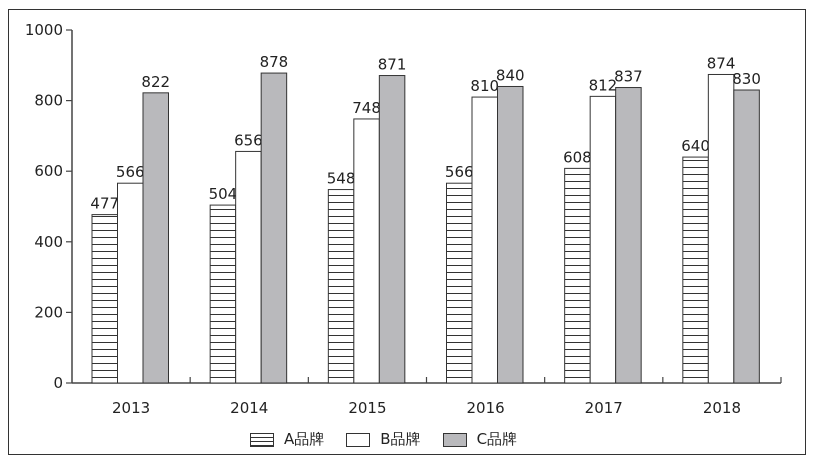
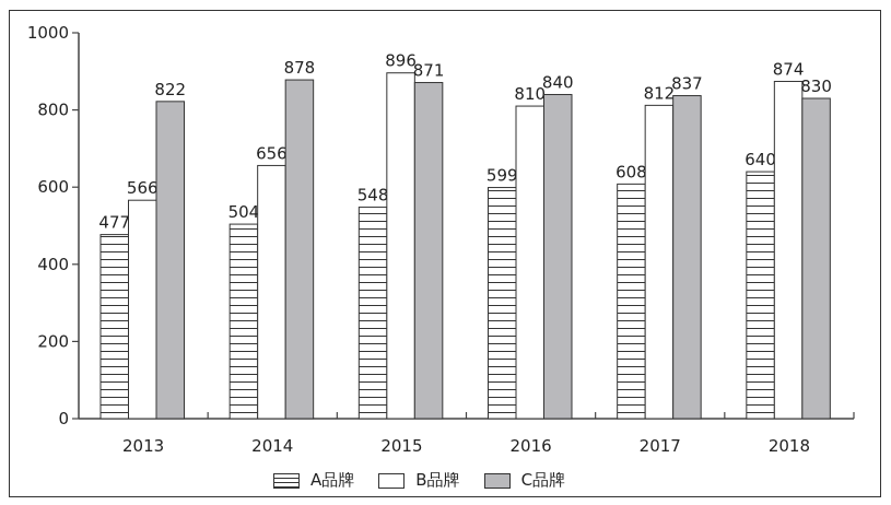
B品牌/2015: 748 -> 896
A品牌/2016: 566 -> 599
